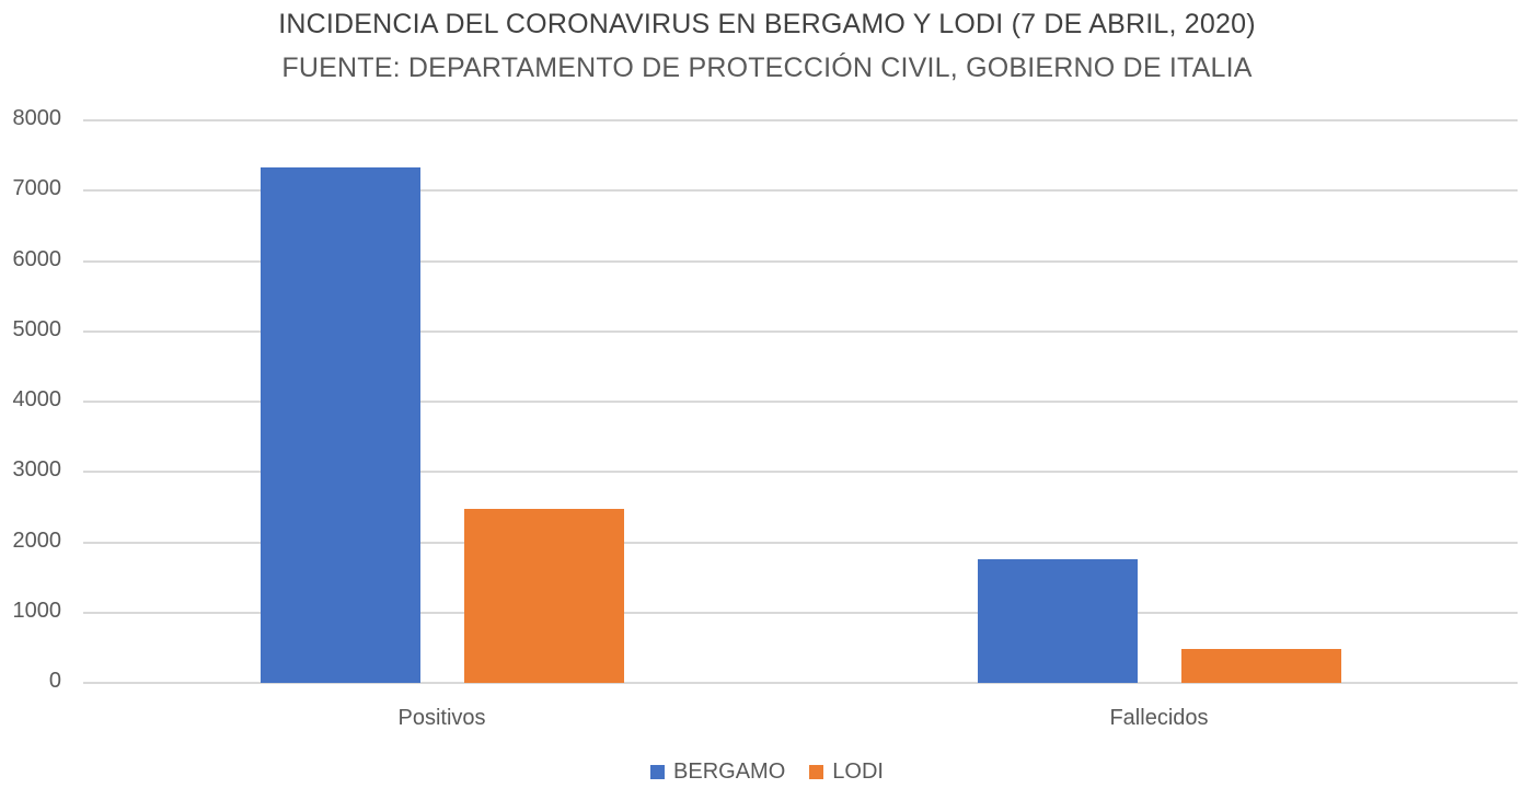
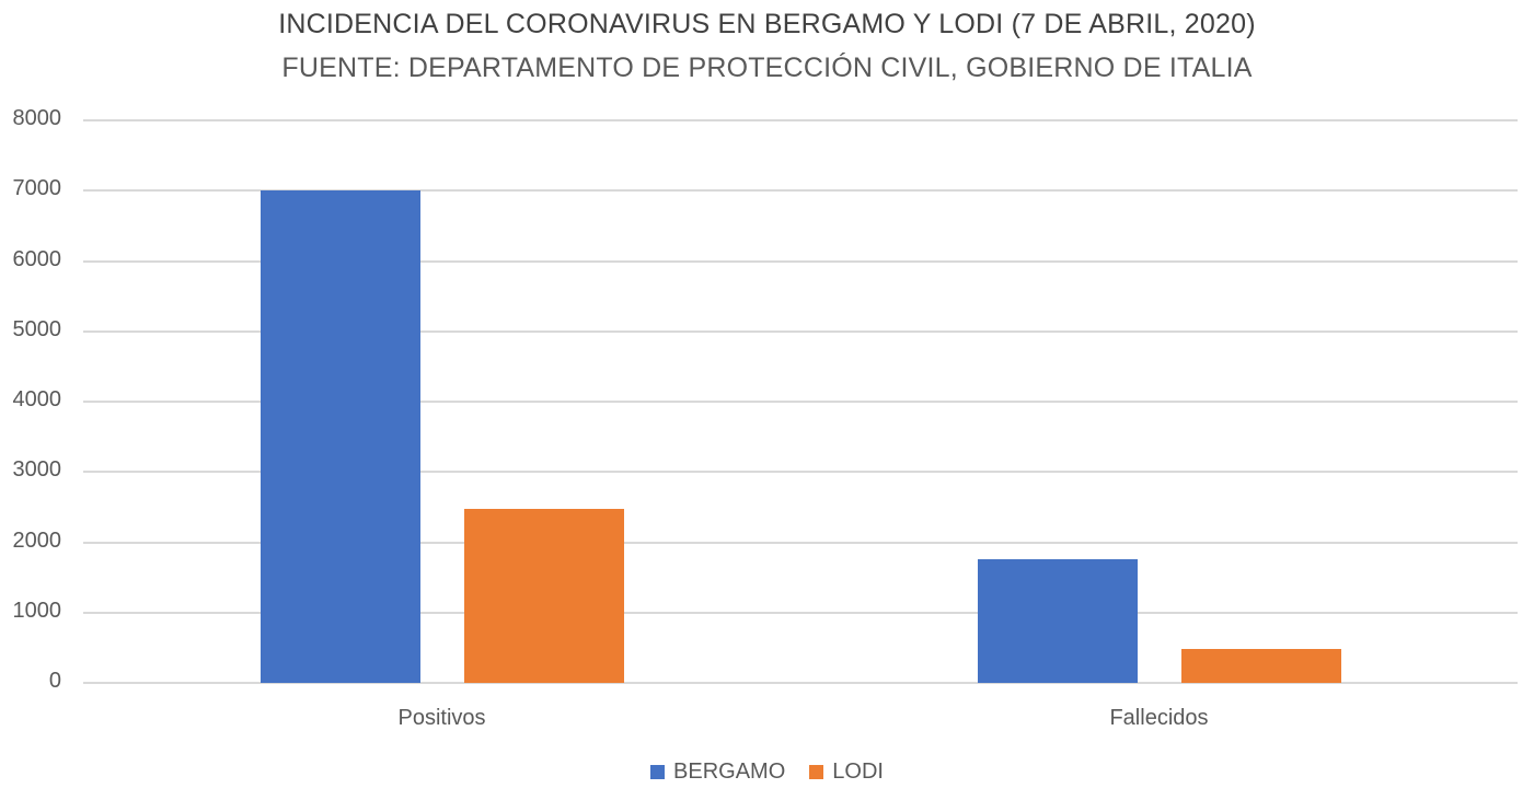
BERGAMO/Positivos: 7300 -> 7000
